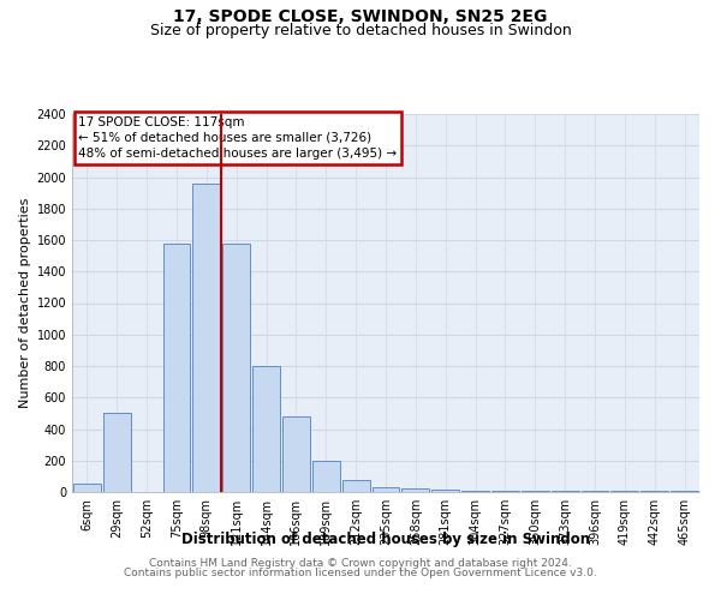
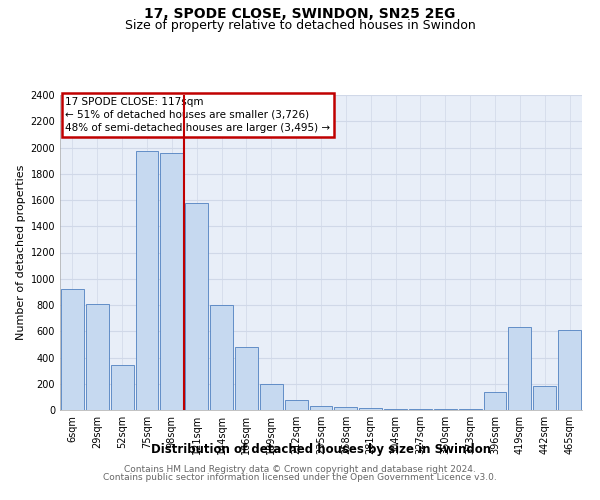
6sqm: 50 -> 920
29sqm: 500 -> 810
52sqm: 0 -> 340
75sqm: 1580 -> 1970
396sqm: 10 -> 140
419sqm: 0 -> 630
442sqm: 0 -> 180
465sqm: 0 -> 610
